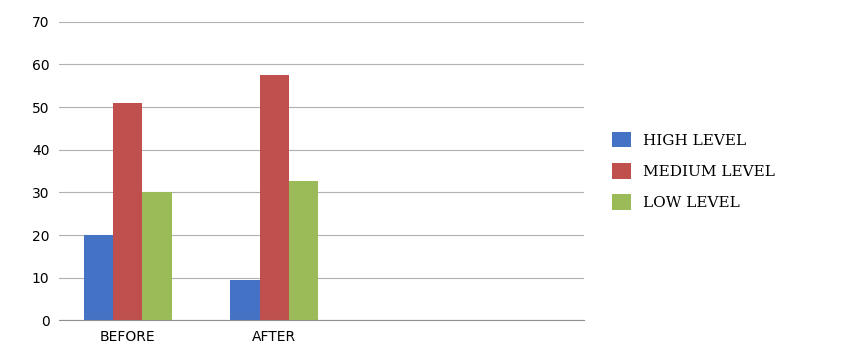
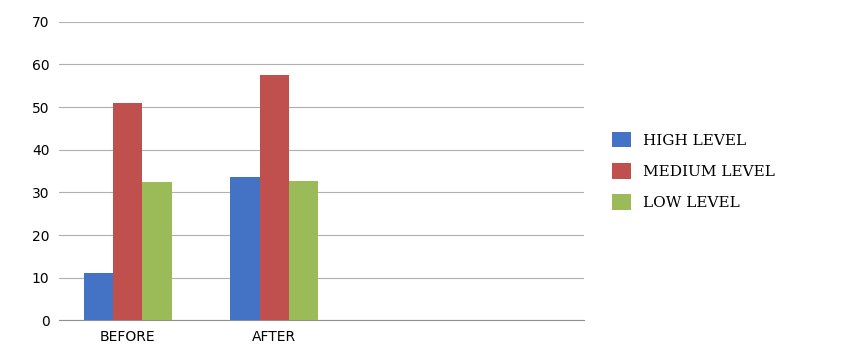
HIGH LEVEL/BEFORE: 20.0 -> 11.0
LOW LEVEL/BEFORE: 30.2 -> 32.5
HIGH LEVEL/AFTER: 9.5 -> 33.5
